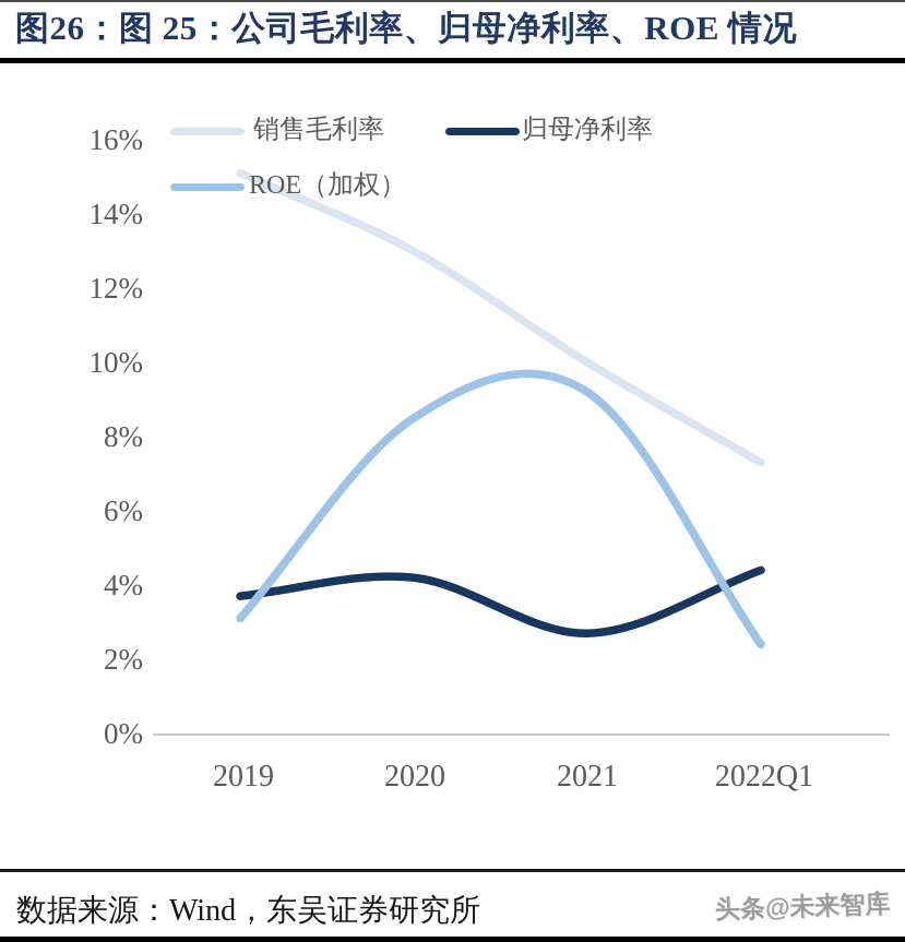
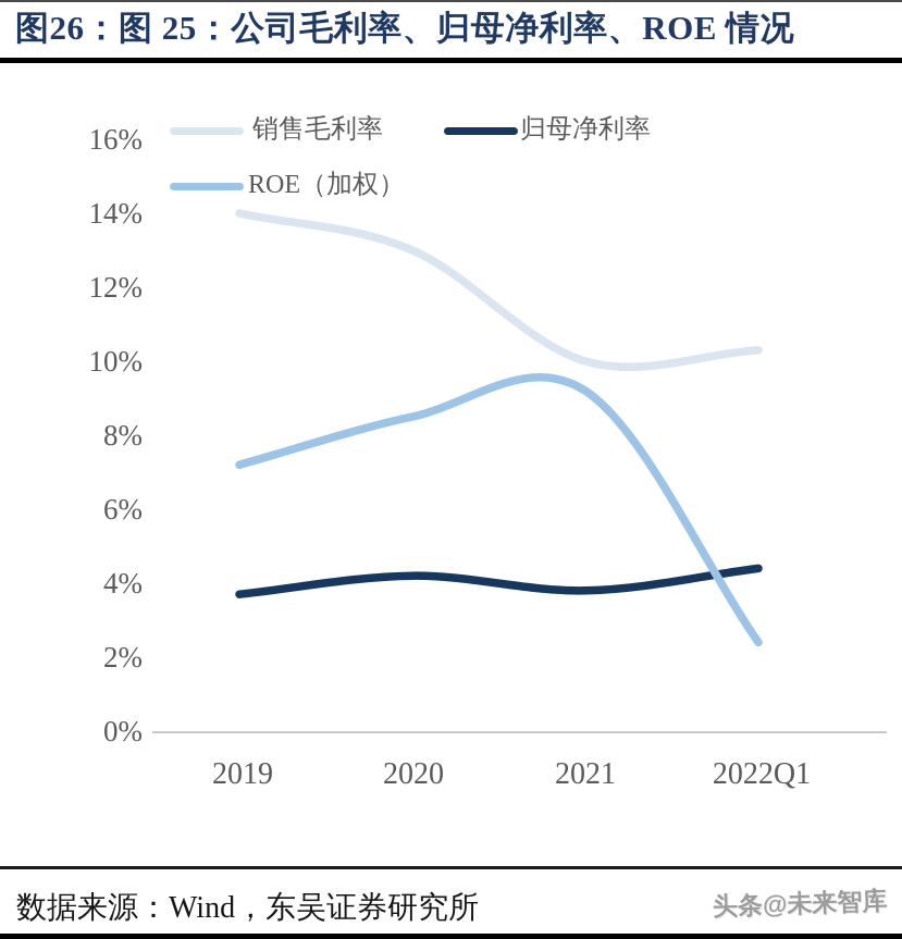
销售毛利率/2019: 15.1% -> 14.0%
ROE（加权）/2019: 3.1% -> 7.2%
归母净利率/2021: 2.7% -> 3.8%
销售毛利率/2022Q1: 7.3% -> 10.3%
